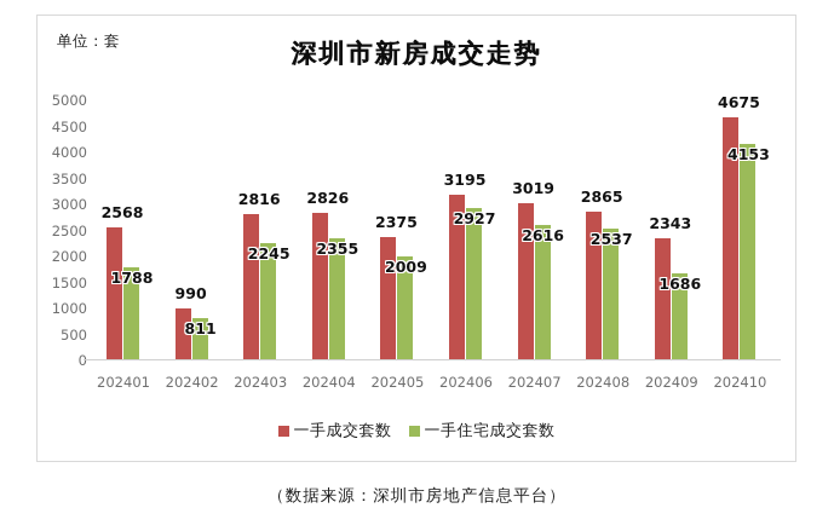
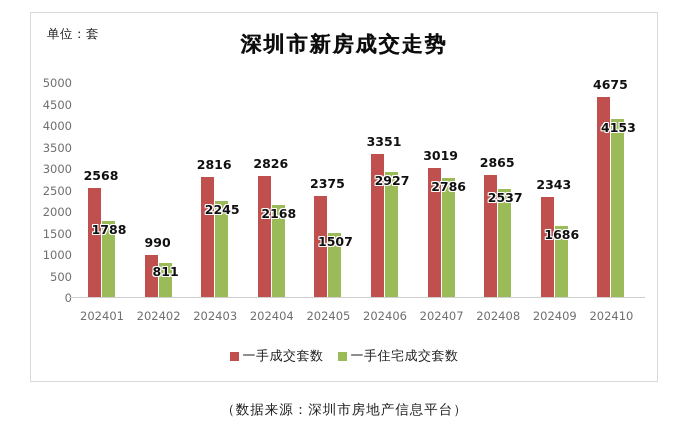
一手住宅成交套数/202404: 2355 -> 2168
一手住宅成交套数/202405: 2009 -> 1507
一手成交套数/202406: 3195 -> 3351
一手住宅成交套数/202407: 2616 -> 2786
